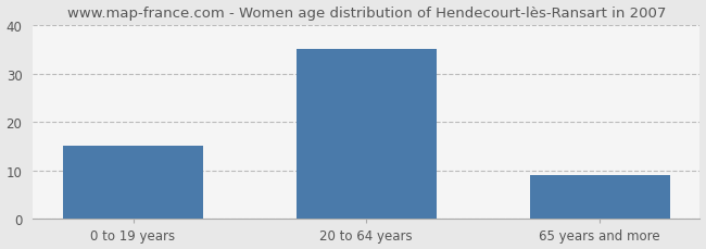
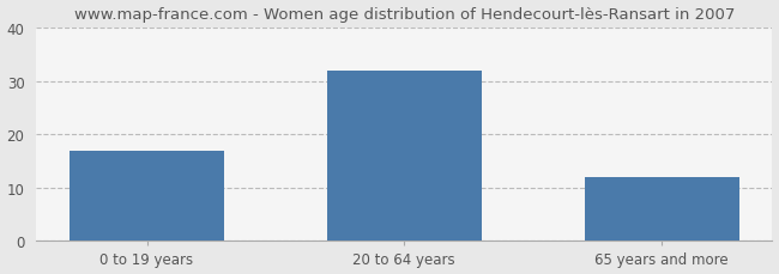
0 to 19 years: 15 -> 17
20 to 64 years: 35 -> 32
65 years and more: 9 -> 12
